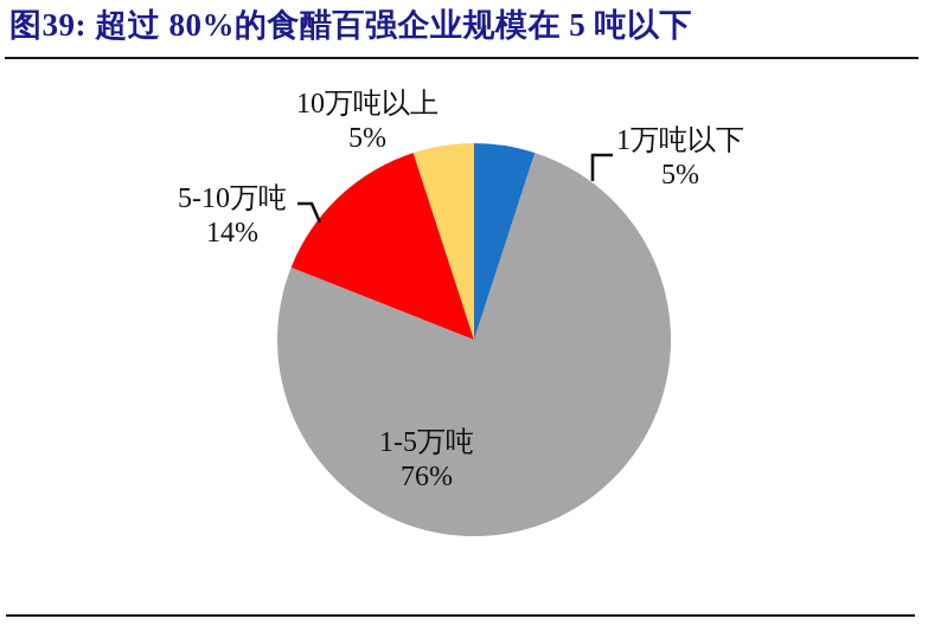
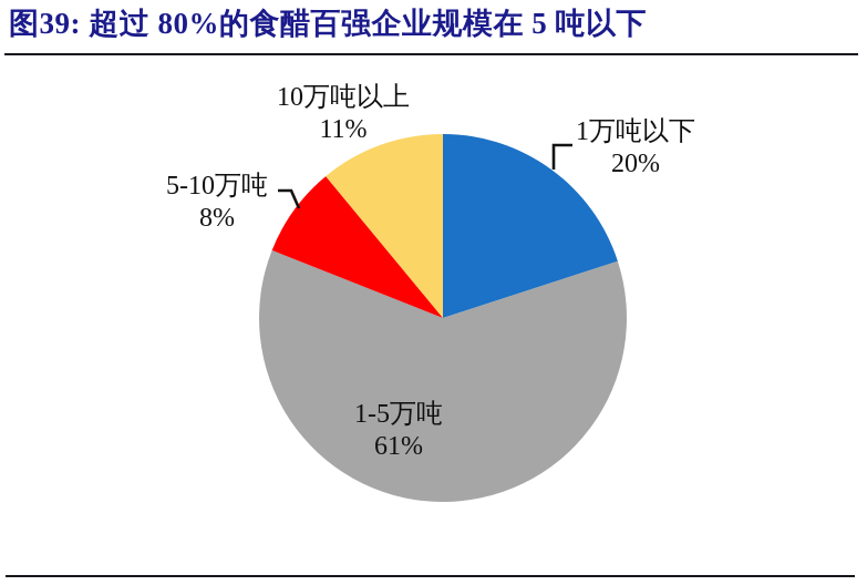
1万吨以下: 5% -> 20%
1-5万吨: 76% -> 61%
5-10万吨: 14% -> 8%
10万吨以上: 5% -> 11%
